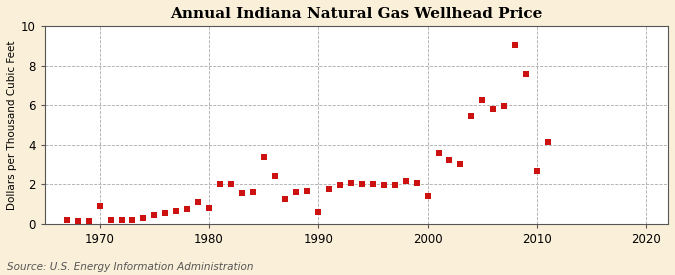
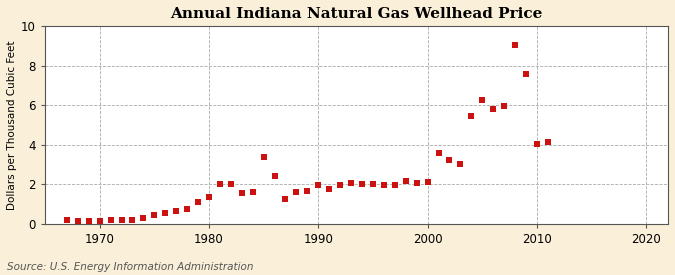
1970: 0.9 -> 0.2
1980: 0.8 -> 1.4
1990: 0.6 -> 2.0
2000: 1.4 -> 2.1
2010: 2.7 -> 4.1
